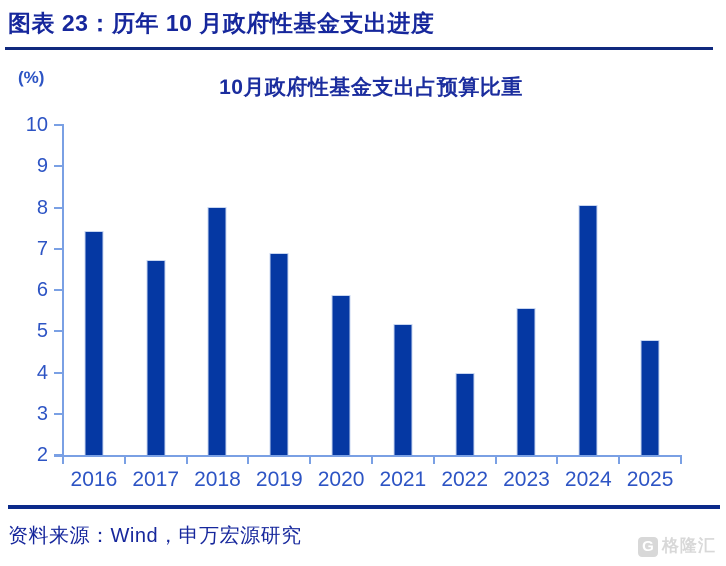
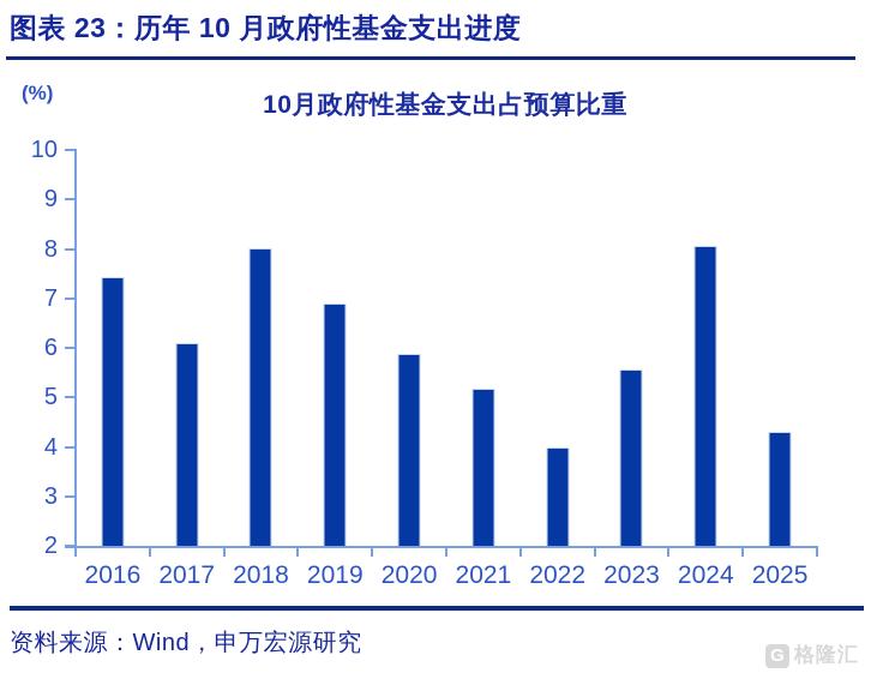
2017: 6.7 -> 6.1
2025: 4.8 -> 4.3
